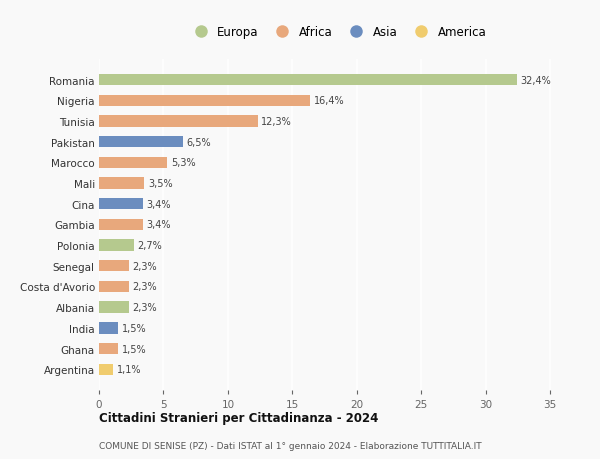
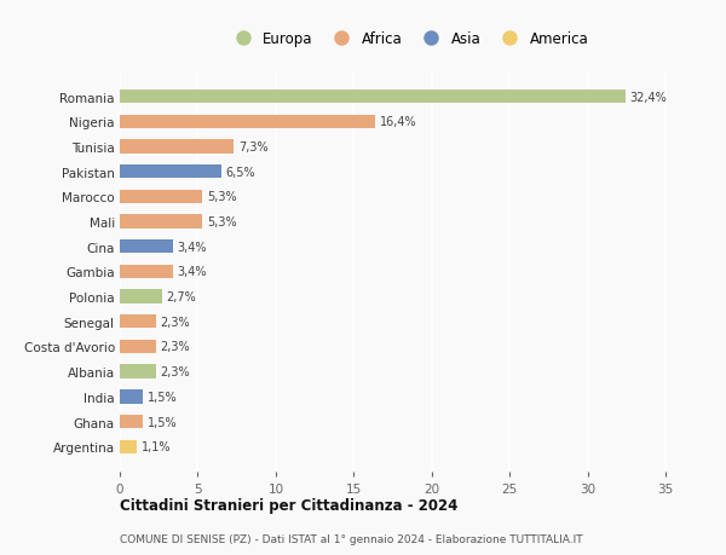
Tunisia: 12,3% -> 7,3%
Mali: 3,5% -> 5,3%
